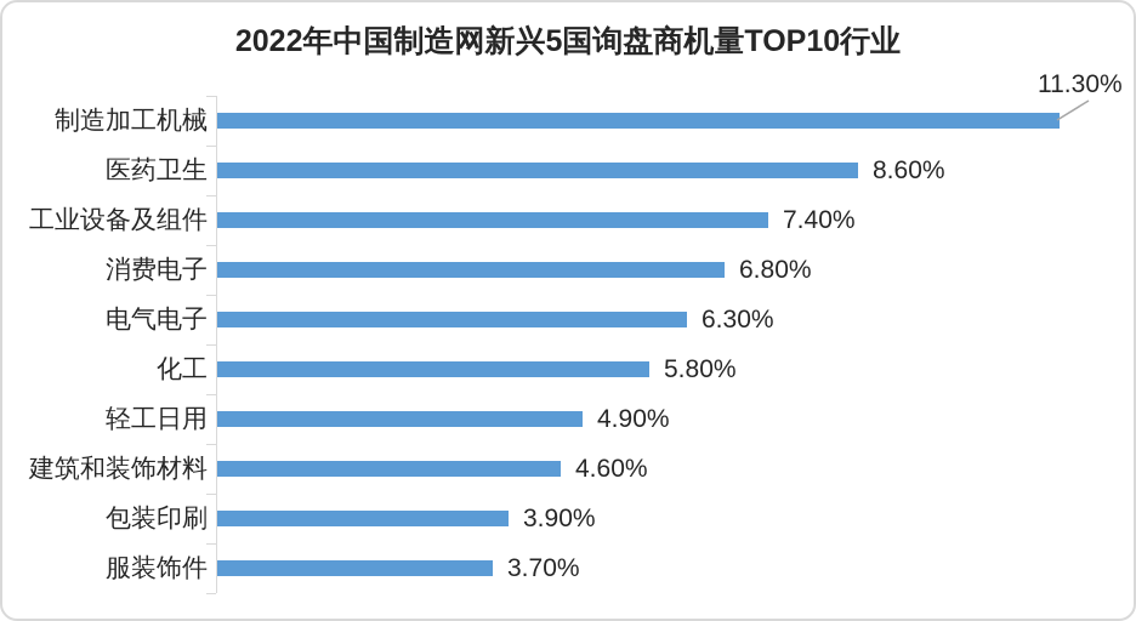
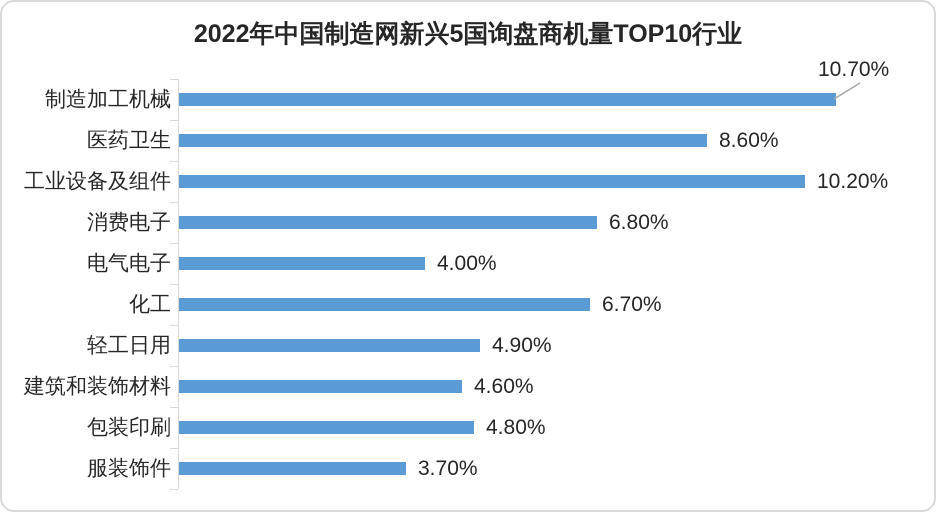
制造加工机械: 11.30% -> 10.70%
工业设备及组件: 7.40% -> 10.20%
电气电子: 6.30% -> 4.00%
化工: 5.80% -> 6.70%
包装印刷: 3.90% -> 4.80%
